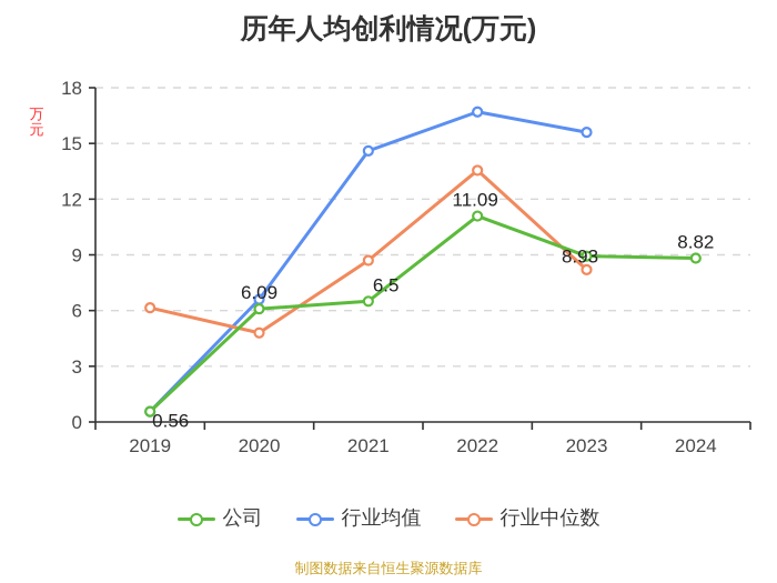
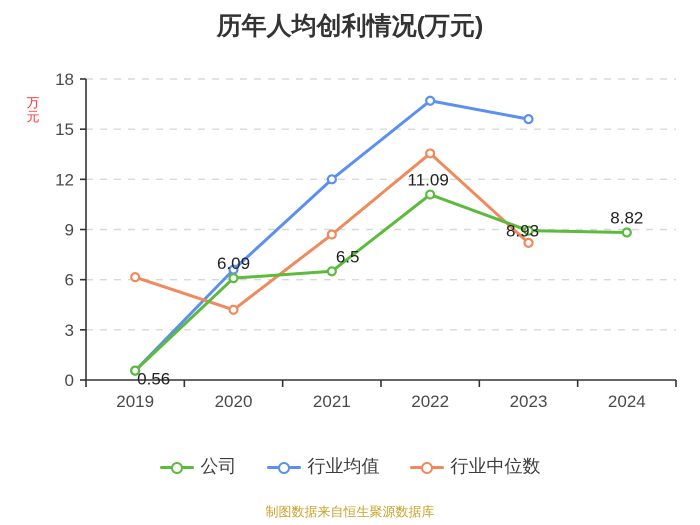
行业中位数/2020: 4.8 -> 4.2
行业均值/2021: 14.6 -> 12.0
